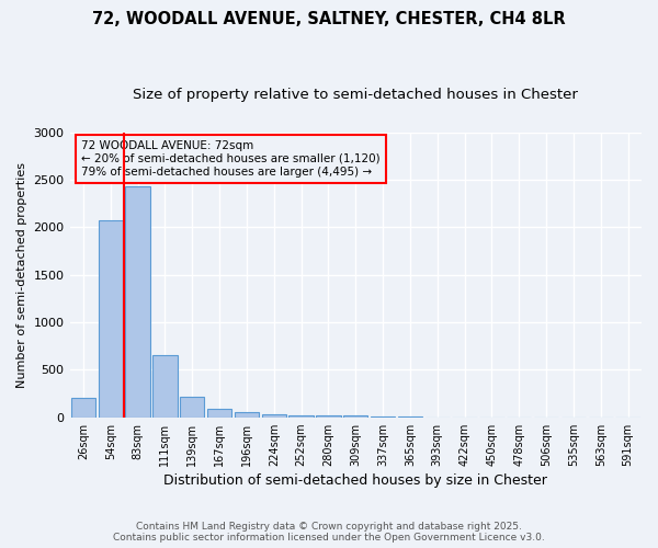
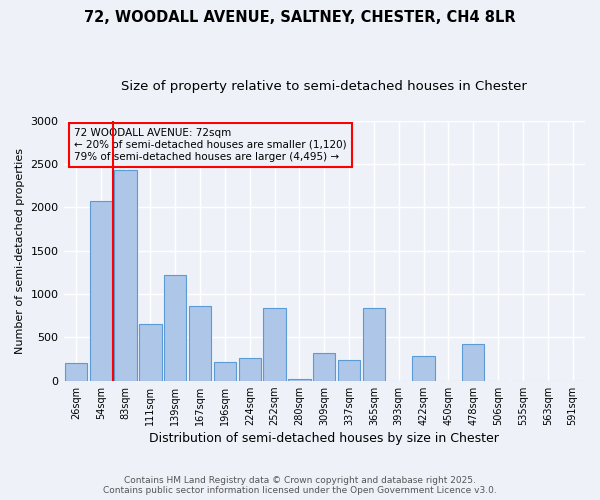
139sqm: 220 -> 1220
167sqm: 90 -> 860
196sqm: 50 -> 220
224sqm: 40 -> 260
252sqm: 20 -> 840
309sqm: 20 -> 320
337sqm: 0 -> 240
365sqm: 0 -> 840
422sqm: 0 -> 280
478sqm: 0 -> 420
